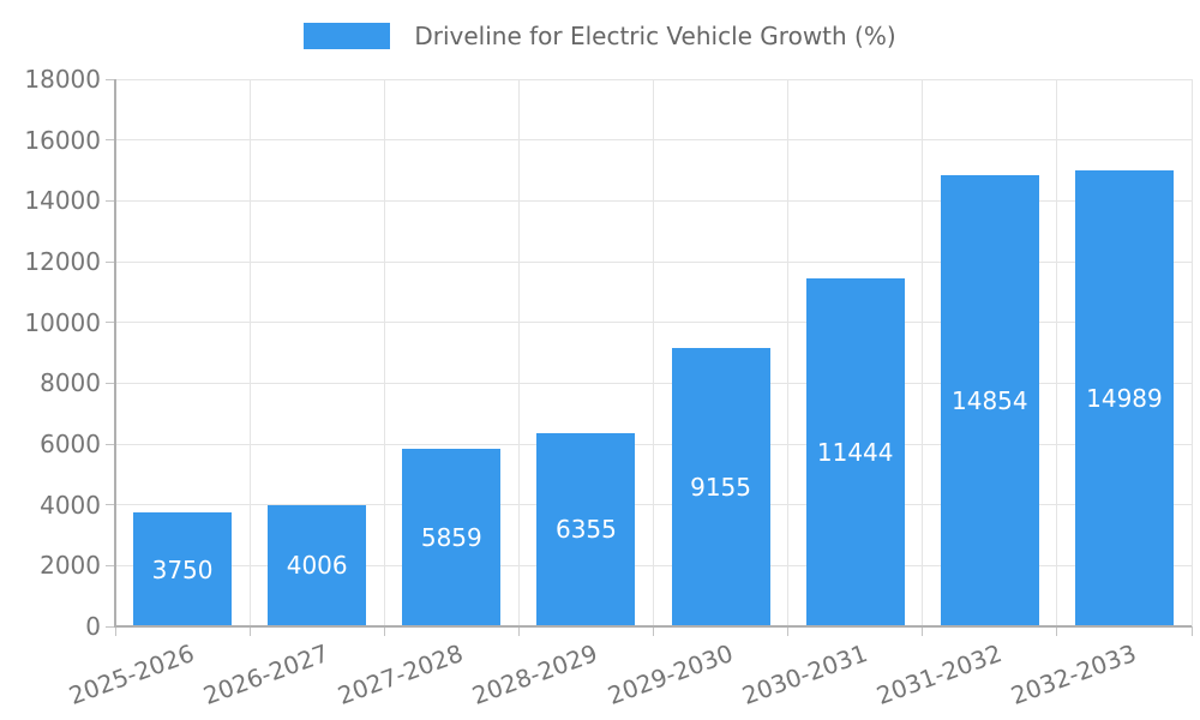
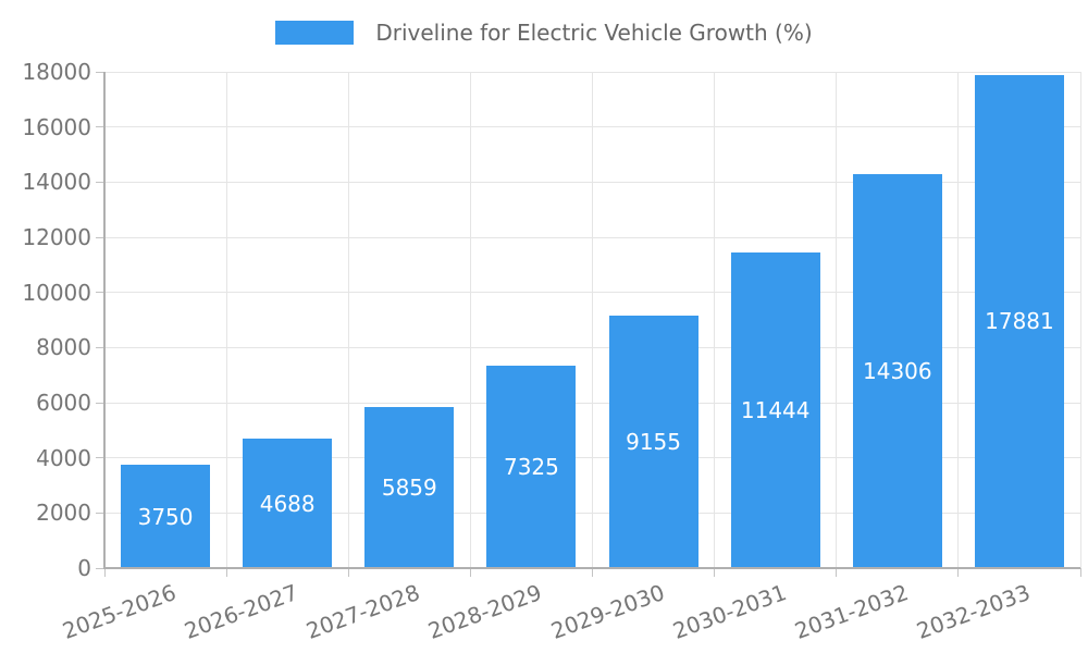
2026-2027: 4006 -> 4688
2028-2029: 6355 -> 7325
2031-2032: 14854 -> 14306
2032-2033: 14989 -> 17881
